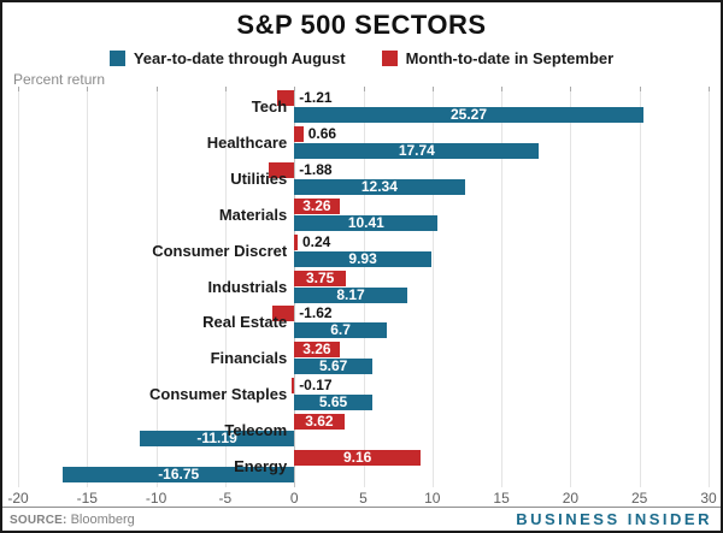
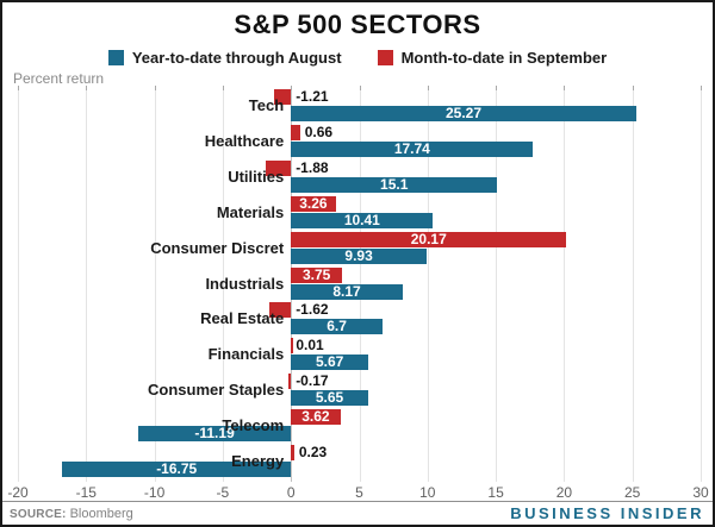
Year-to-date through August/Utilities: 12.34 -> 15.1
Month-to-date in September/Consumer Discret: 0.24 -> 20.17
Month-to-date in September/Financials: 3.26 -> 0.01
Month-to-date in September/Energy: 9.16 -> 0.23
